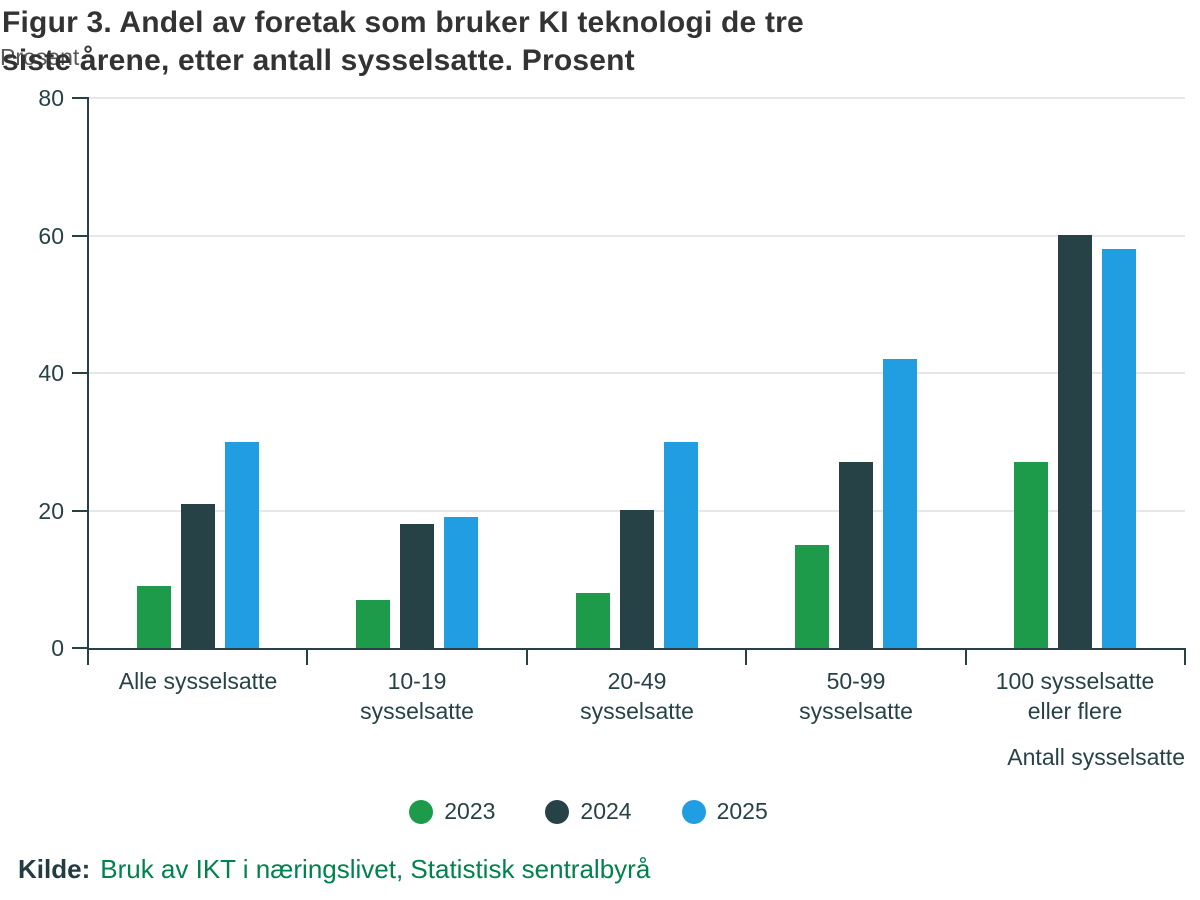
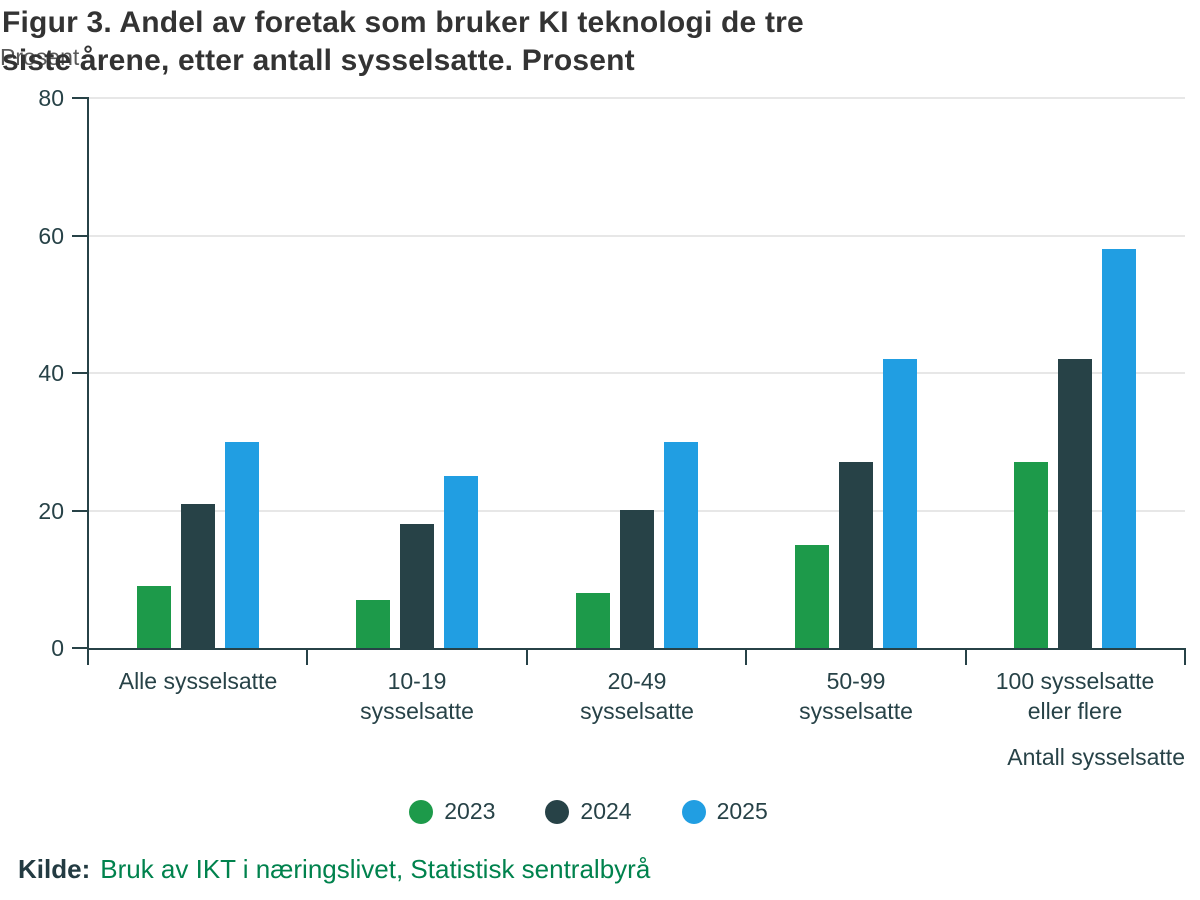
2025/10-19 sysselsatte: 19 -> 25
2024/100 sysselsatte eller flere: 60 -> 42
